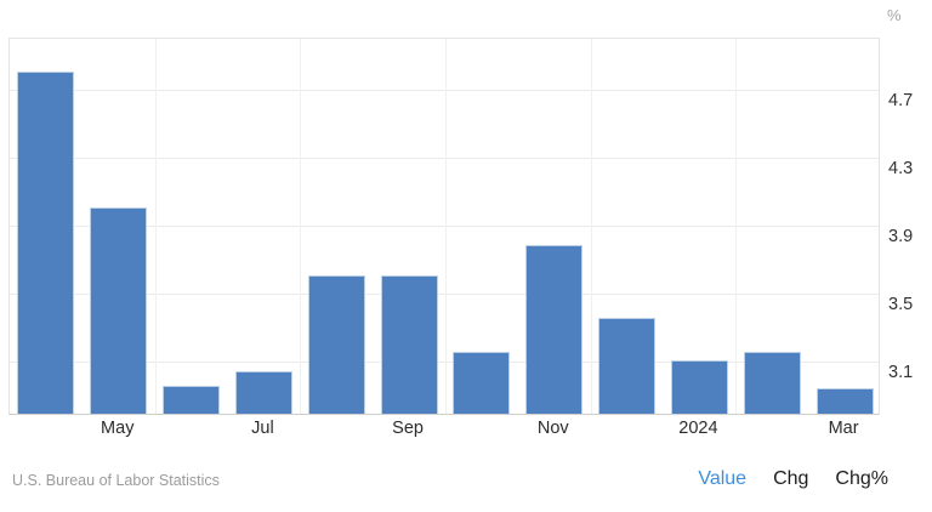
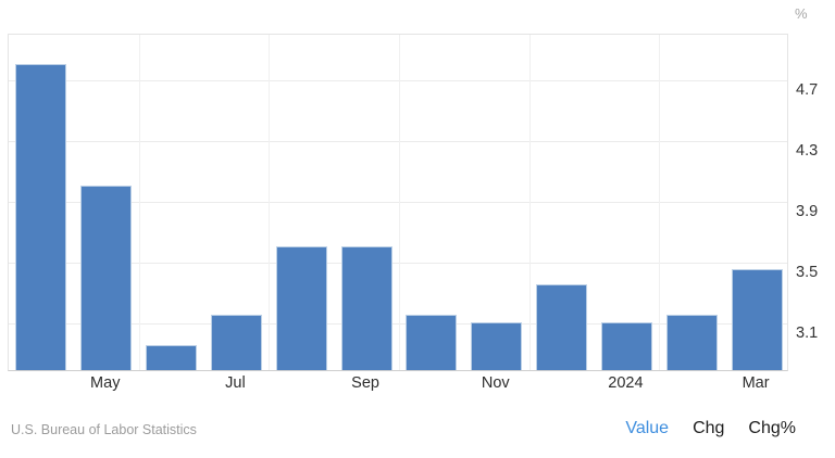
Jul: 3.04 -> 3.15
Nov: 3.78 -> 3.10
Mar: 2.94 -> 3.45
